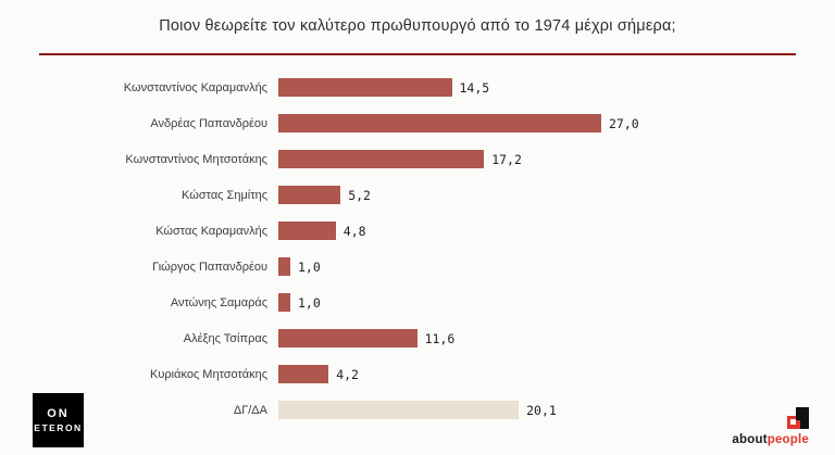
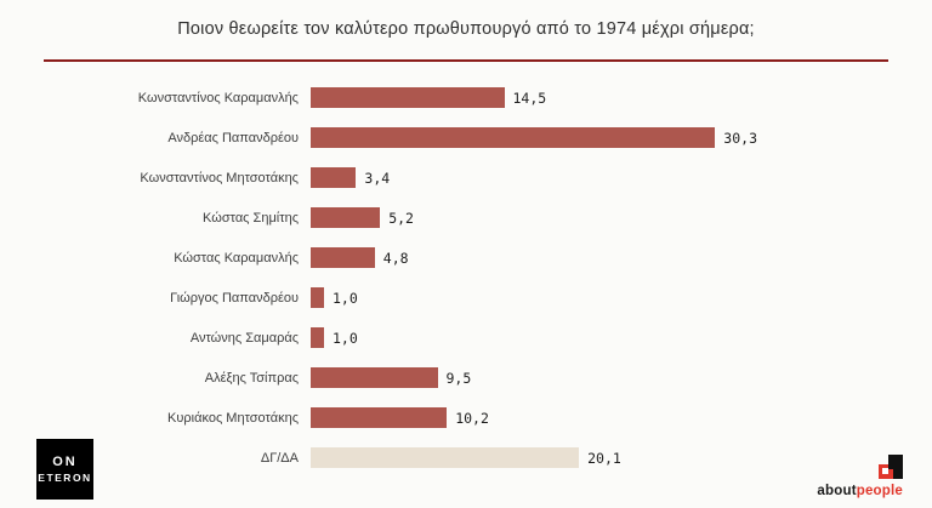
Ανδρέας Παπανδρέου: 27,0 -> 30,3
Κωνσταντίνος Μητσοτάκης: 17,2 -> 3,4
Αλέξης Τσίπρας: 11,6 -> 9,5
Κυριάκος Μητσοτάκης: 4,2 -> 10,2
